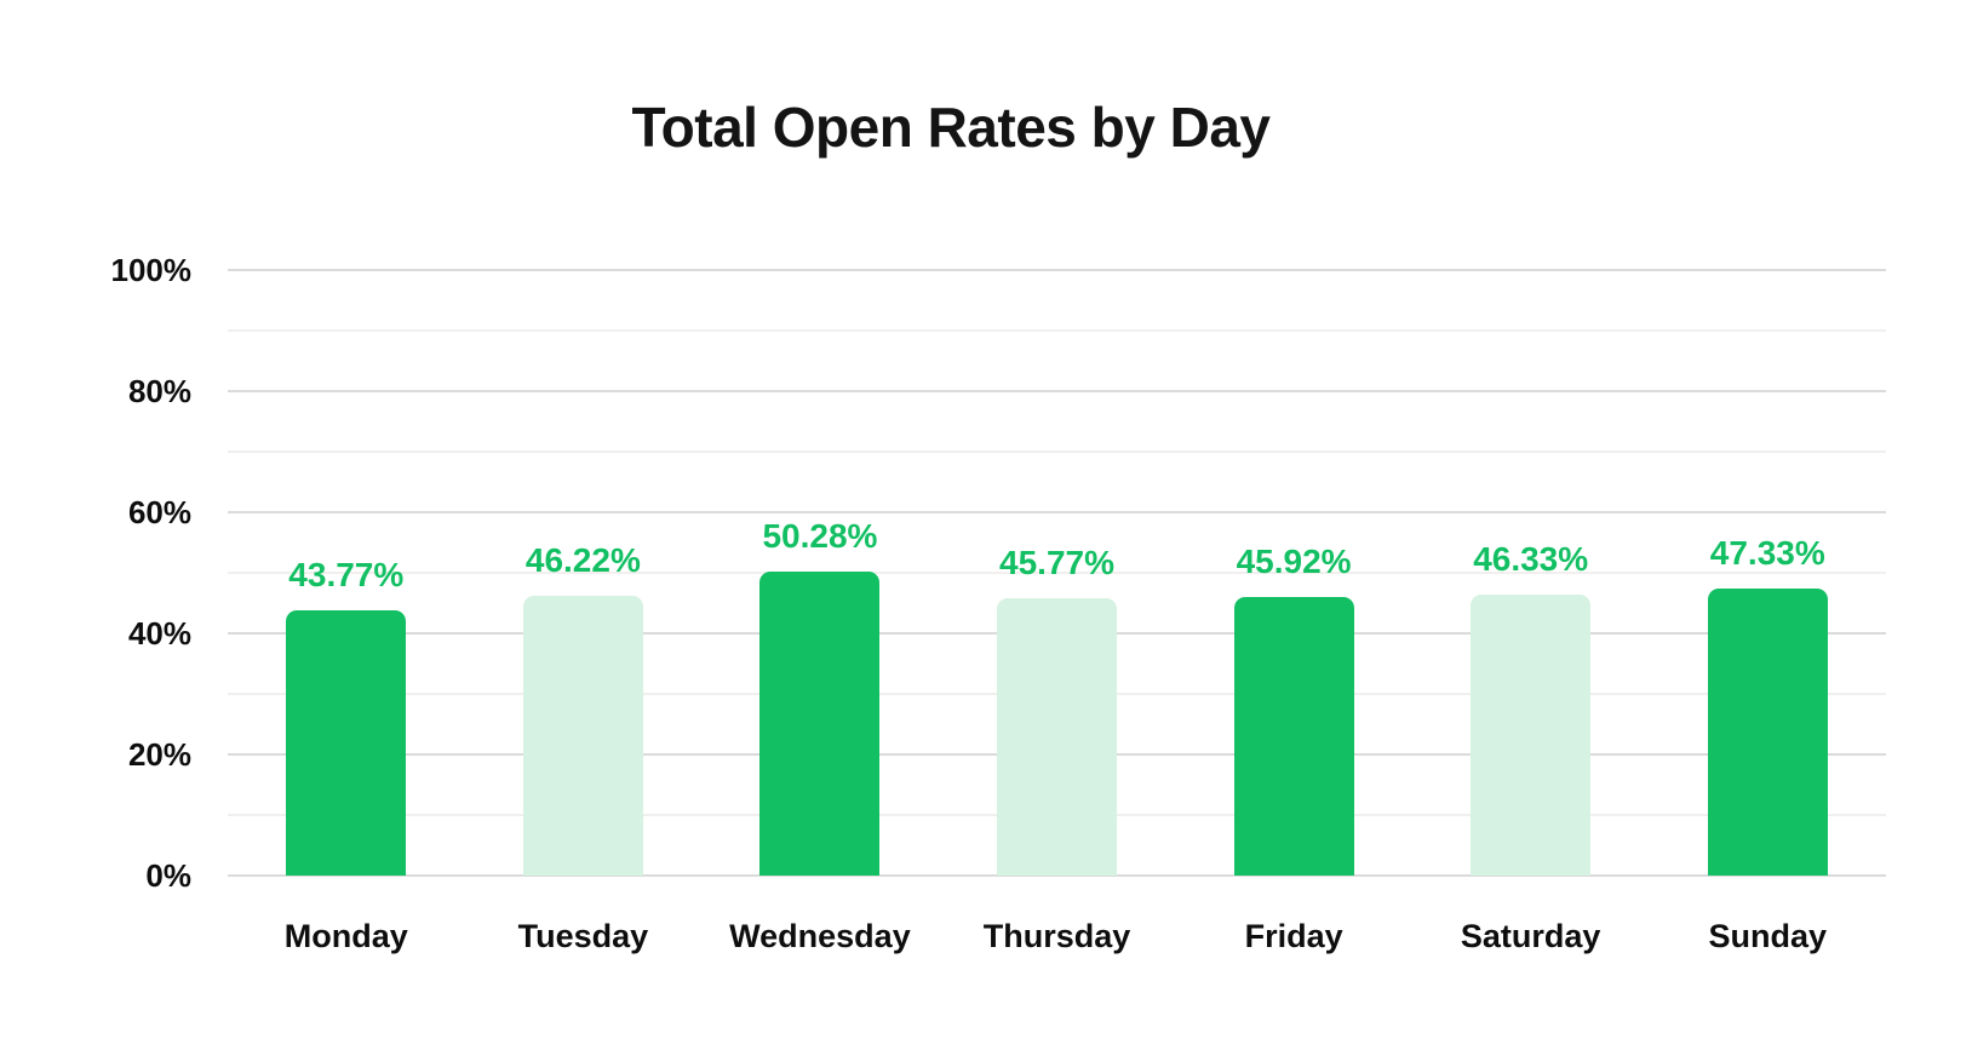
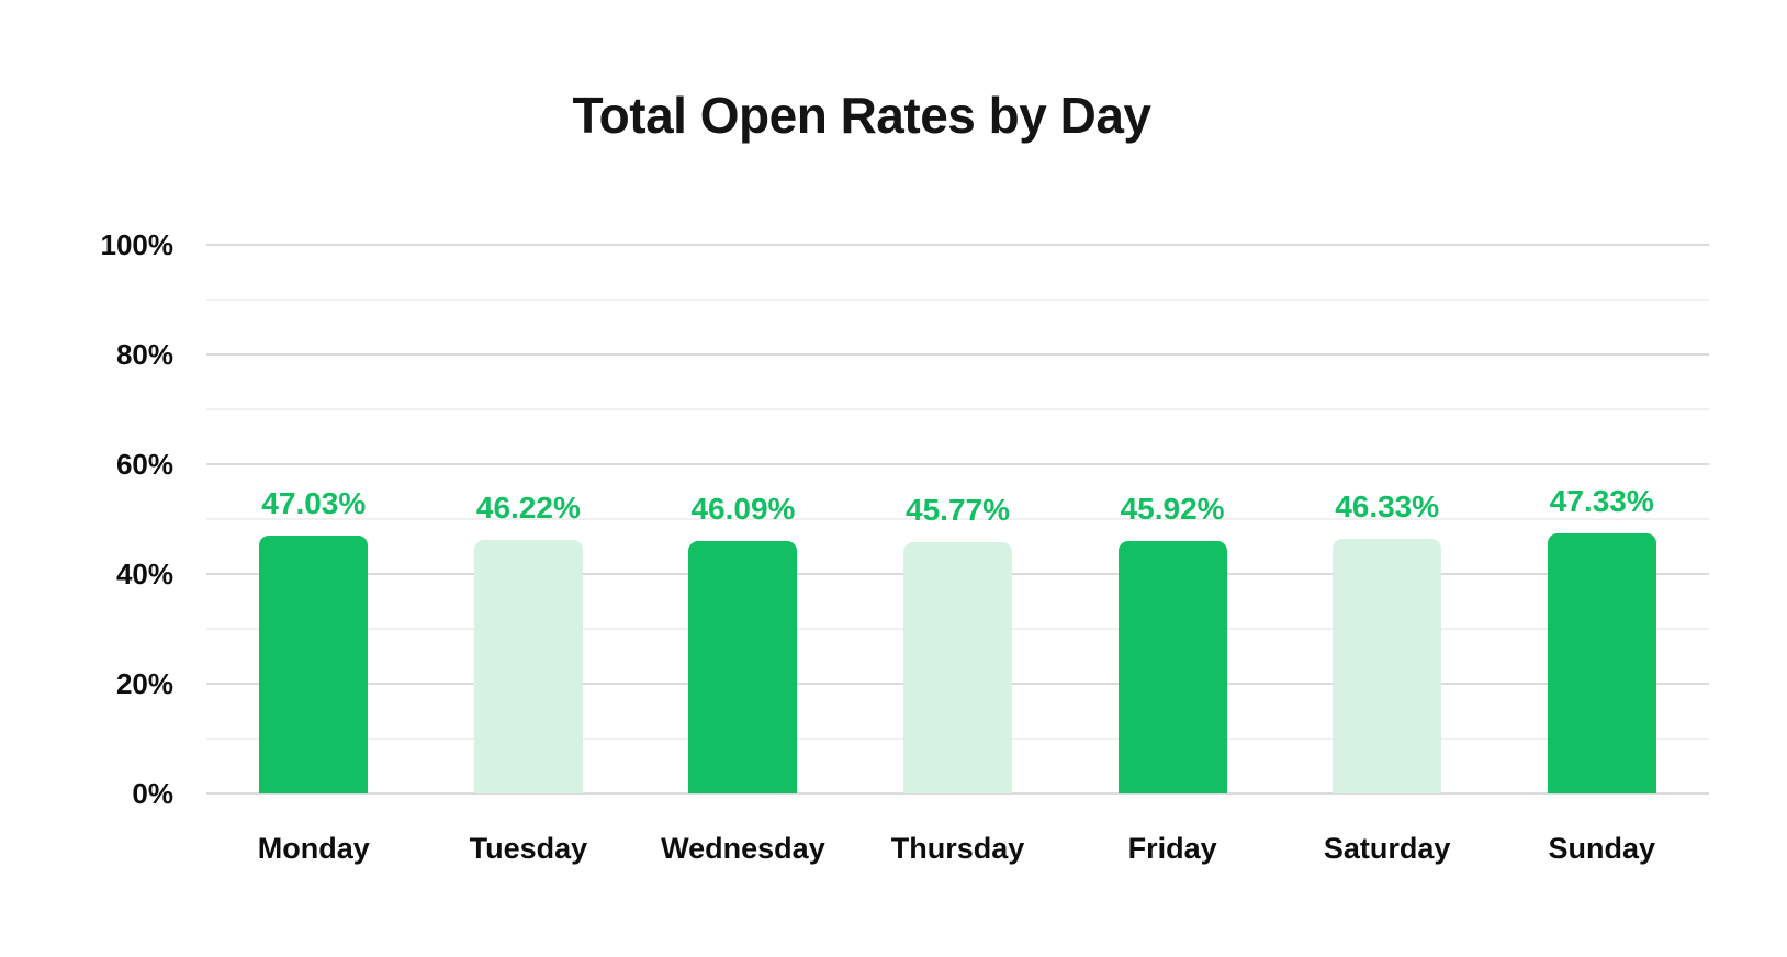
Monday: 43.77% -> 47.03%
Wednesday: 50.28% -> 46.09%
